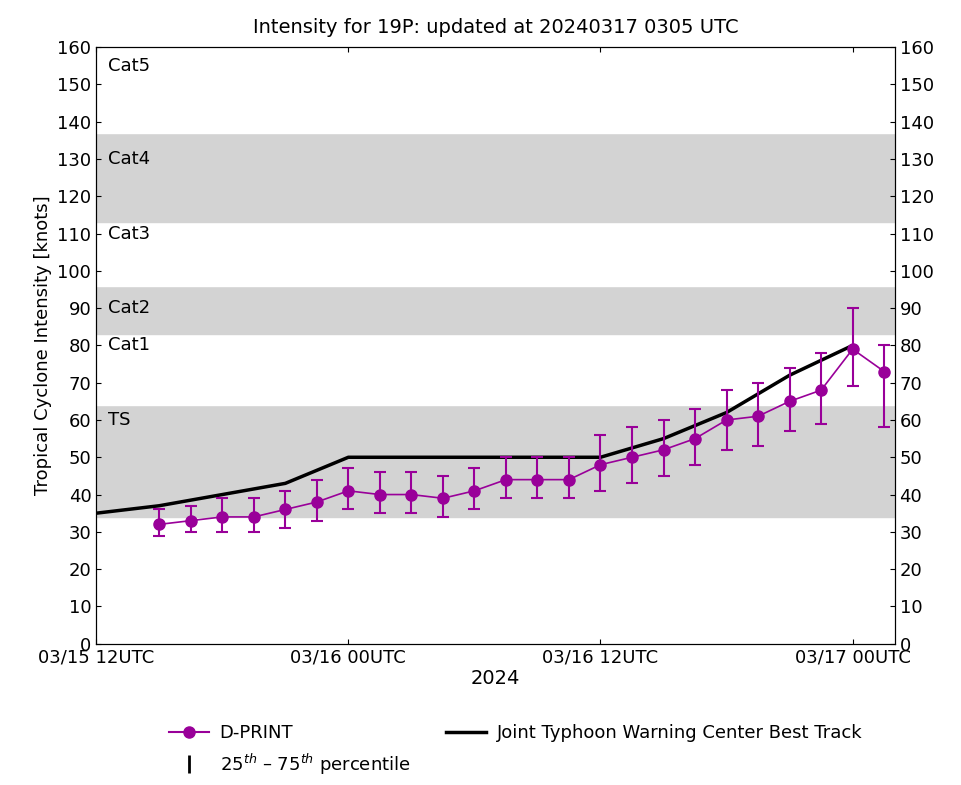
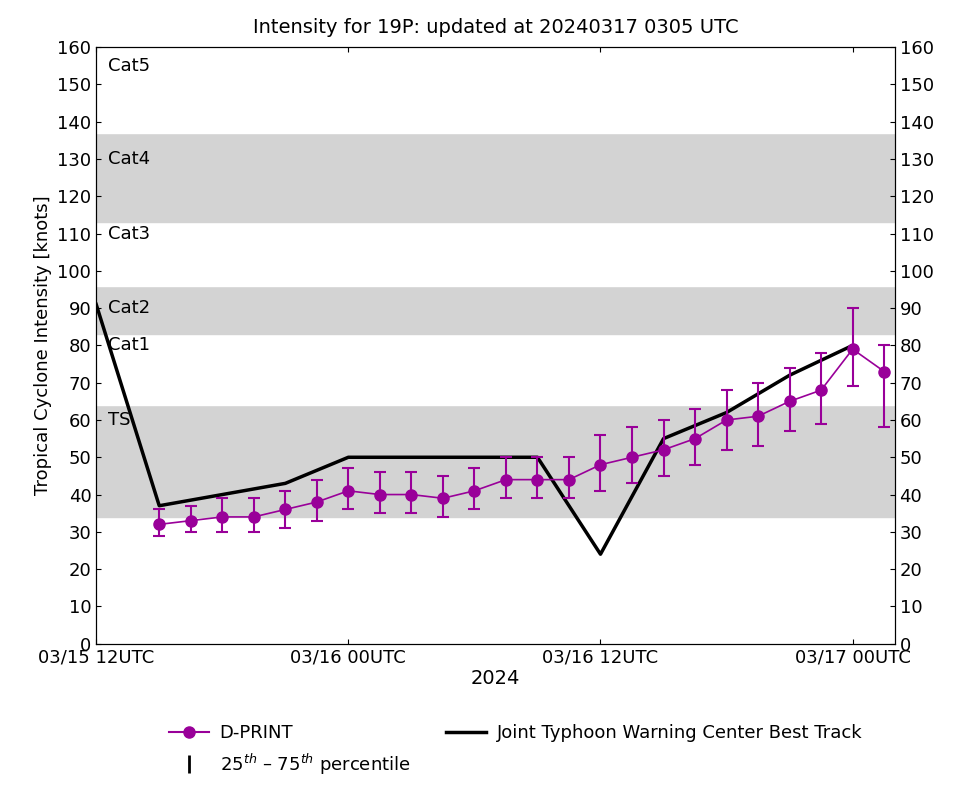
Joint Typhoon Warning Center Best Track/03/15 12UTC: 35 -> 91
Joint Typhoon Warning Center Best Track/03/16 12UTC: 50 -> 24
